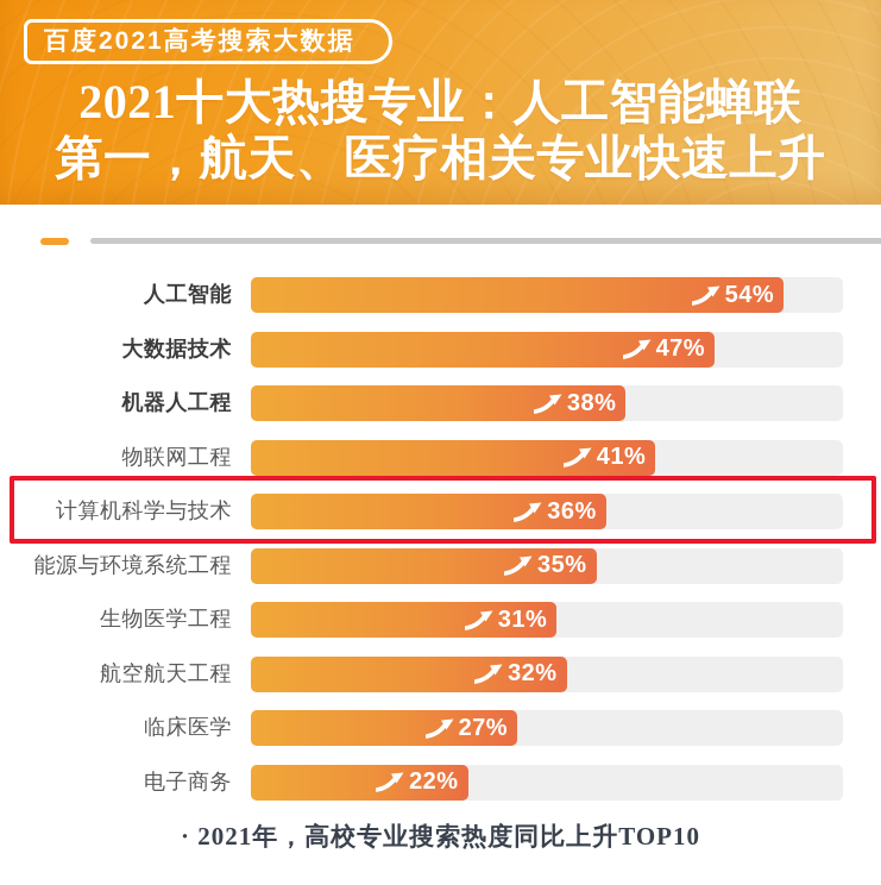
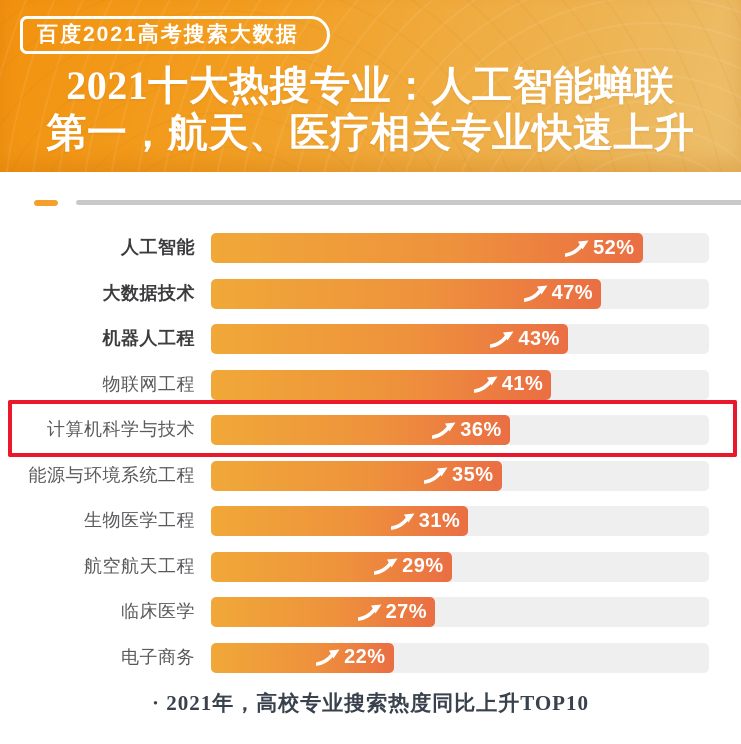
人工智能: 54% -> 52%
机器人工程: 38% -> 43%
航空航天工程: 32% -> 29%
